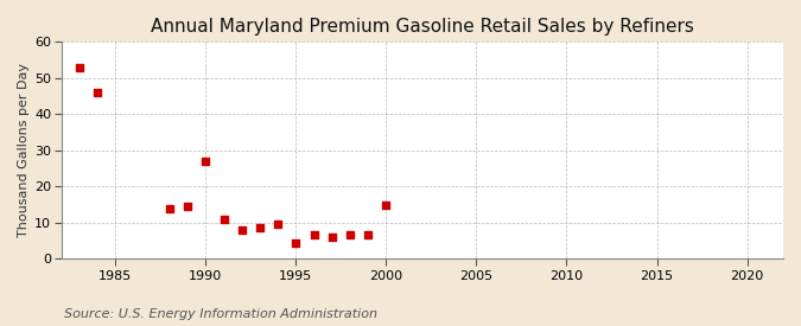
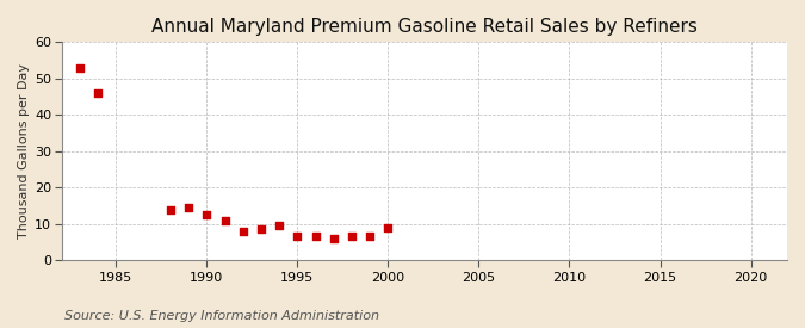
1990: 27.0 -> 12.5
1995: 4.5 -> 6.5
2000: 15.0 -> 9.0
